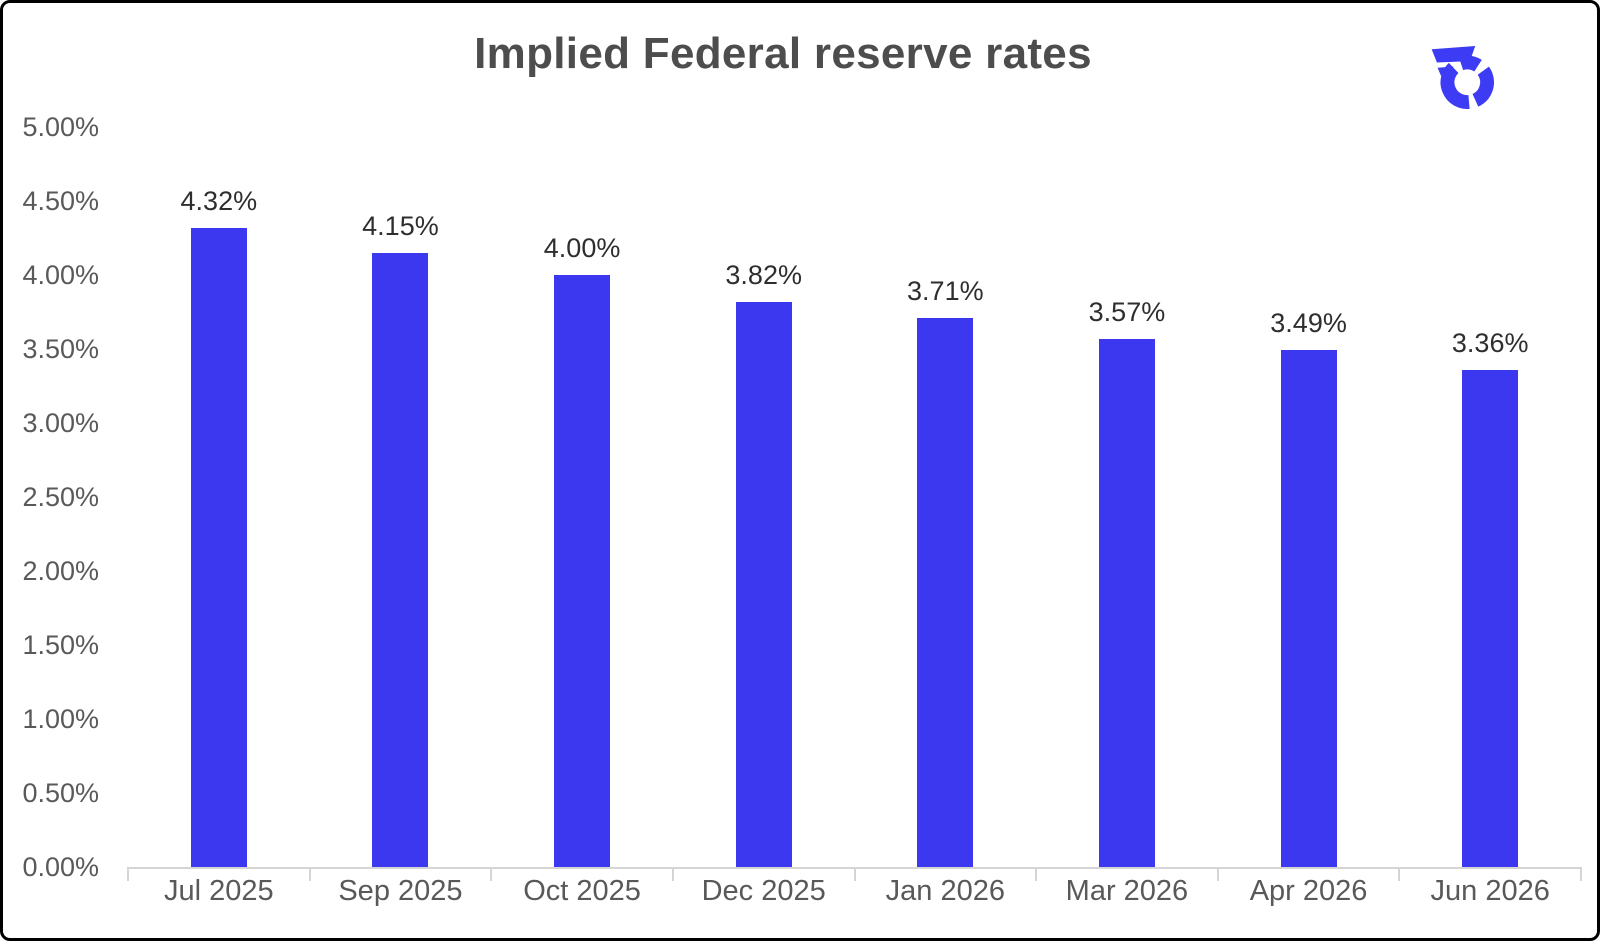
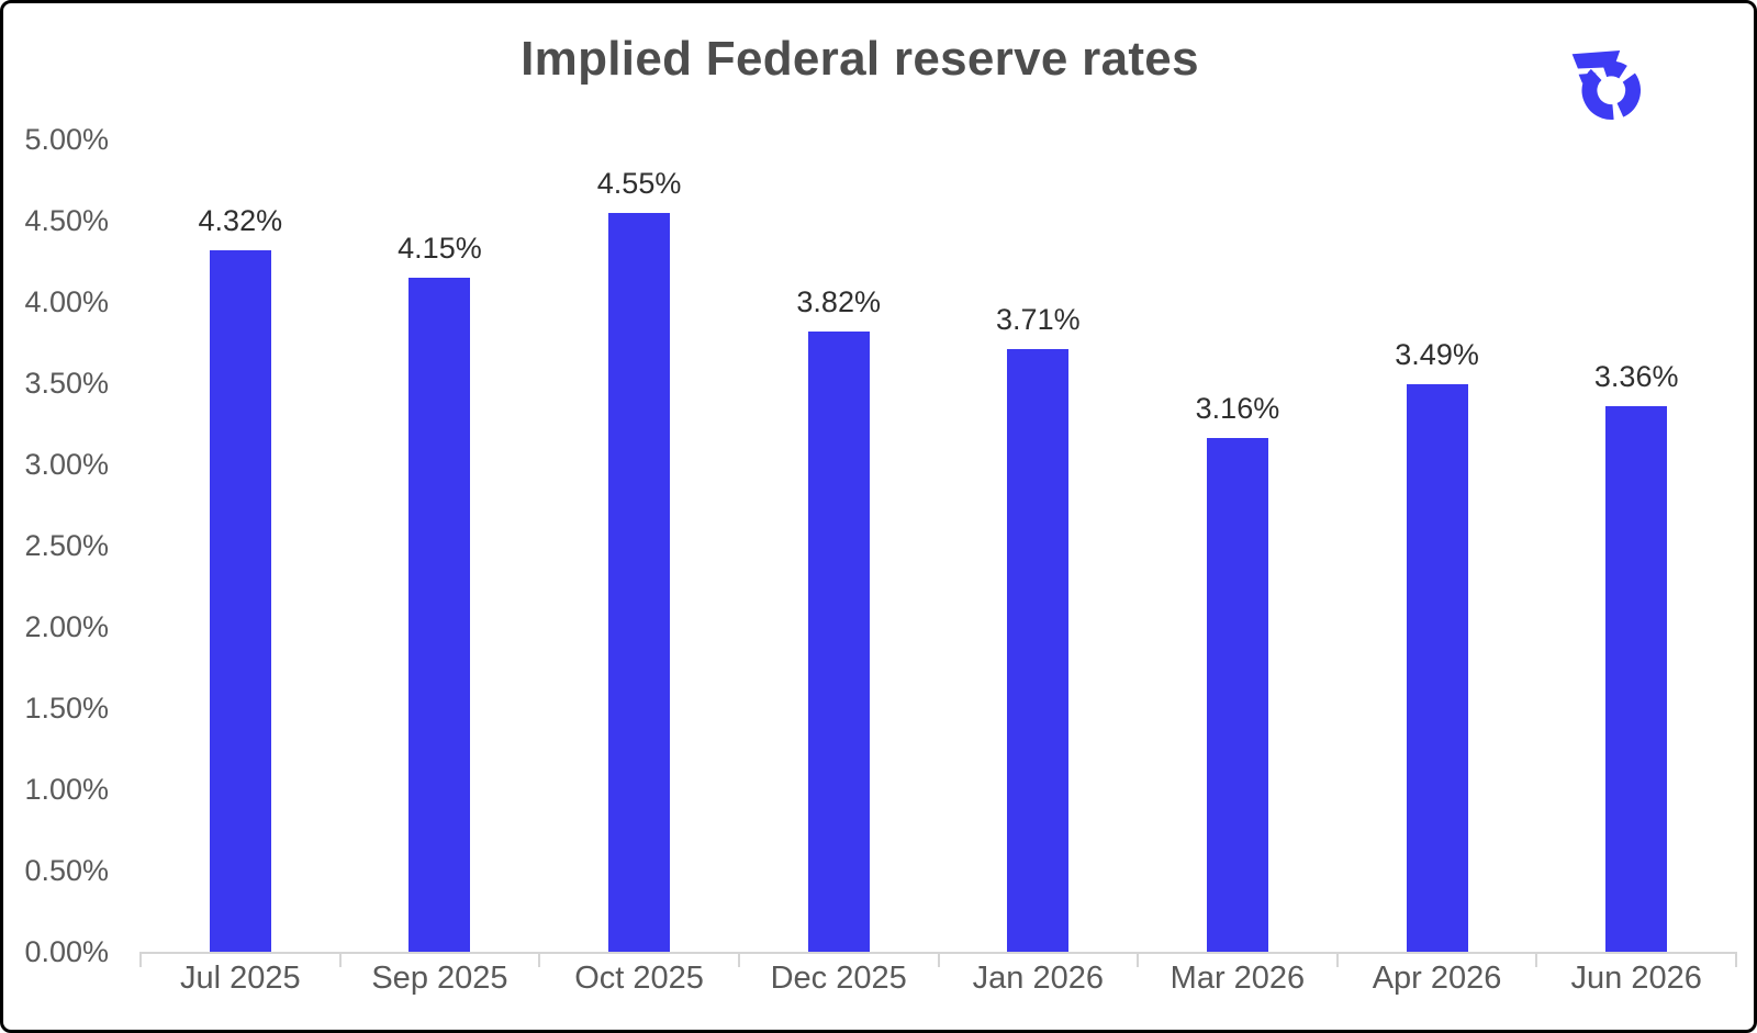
Oct 2025: 4.00% -> 4.55%
Mar 2026: 3.57% -> 3.16%
